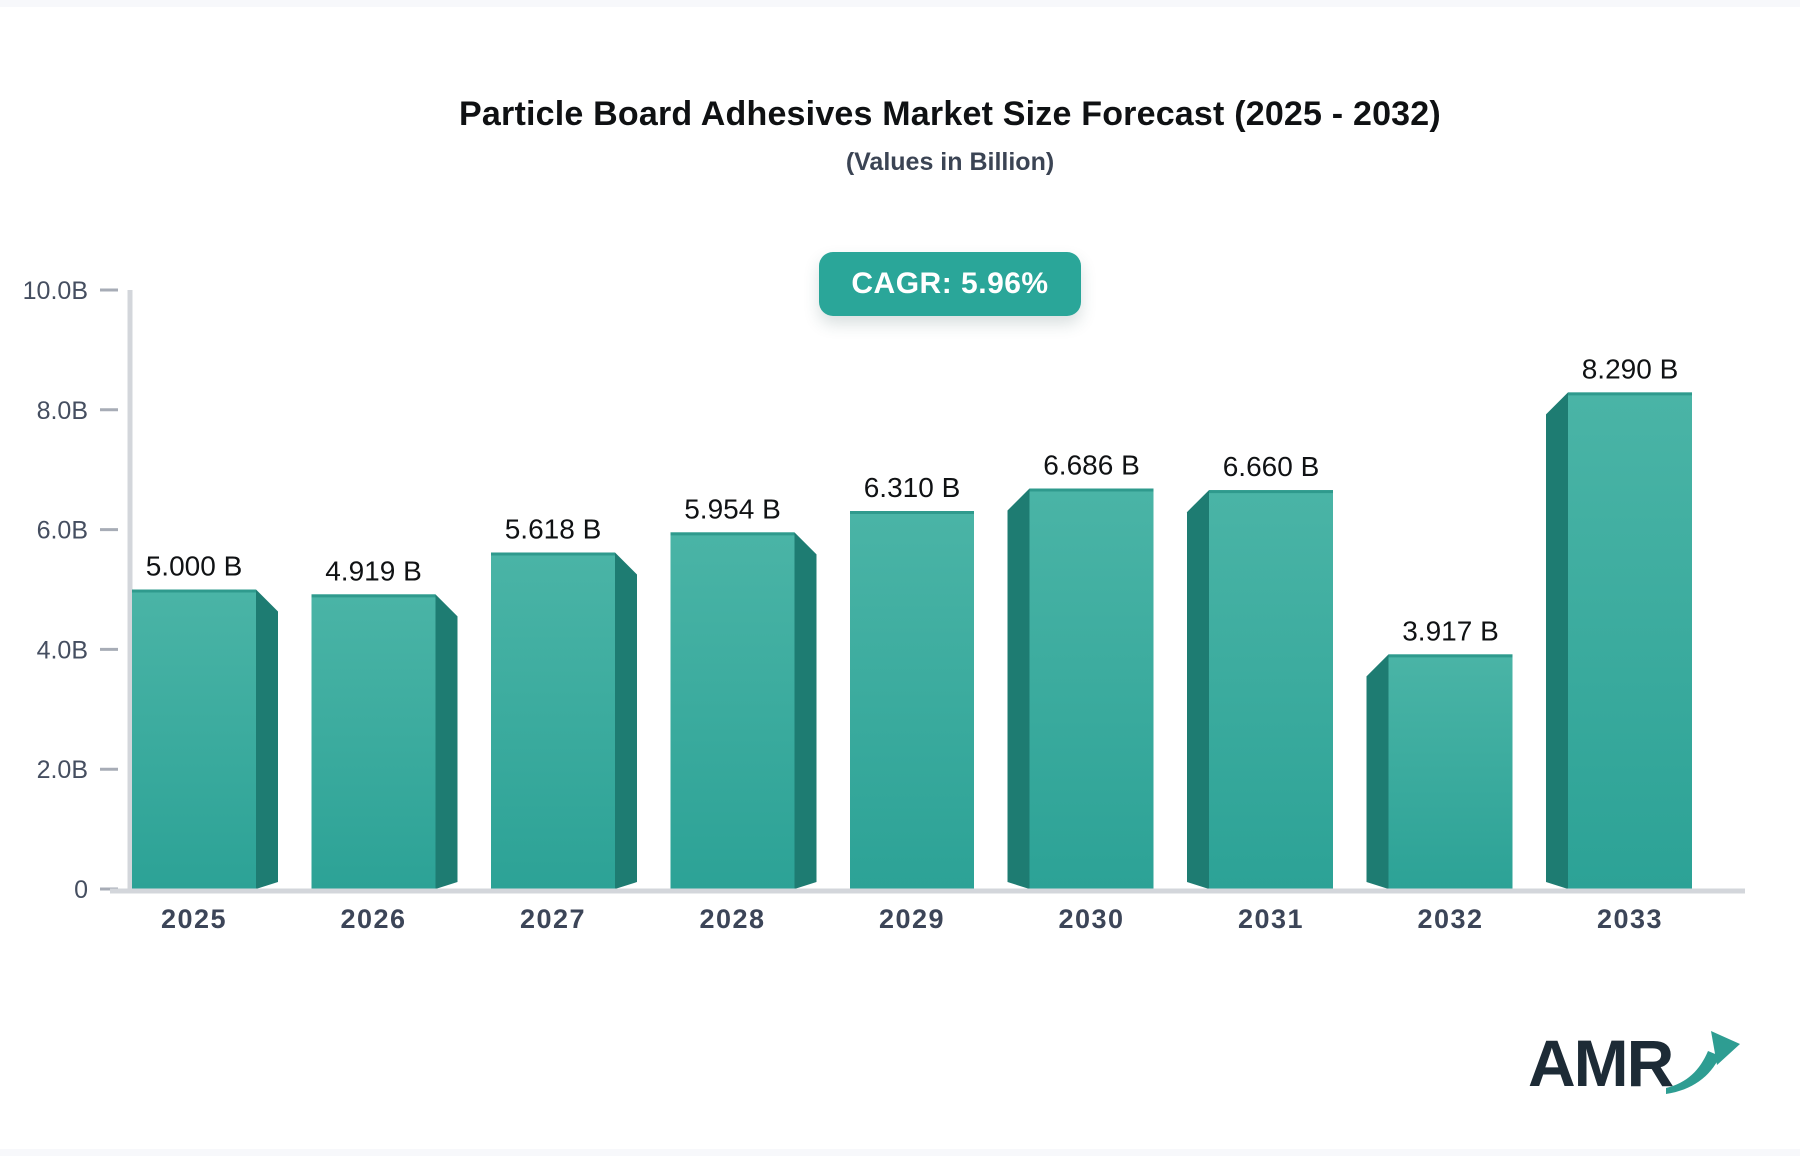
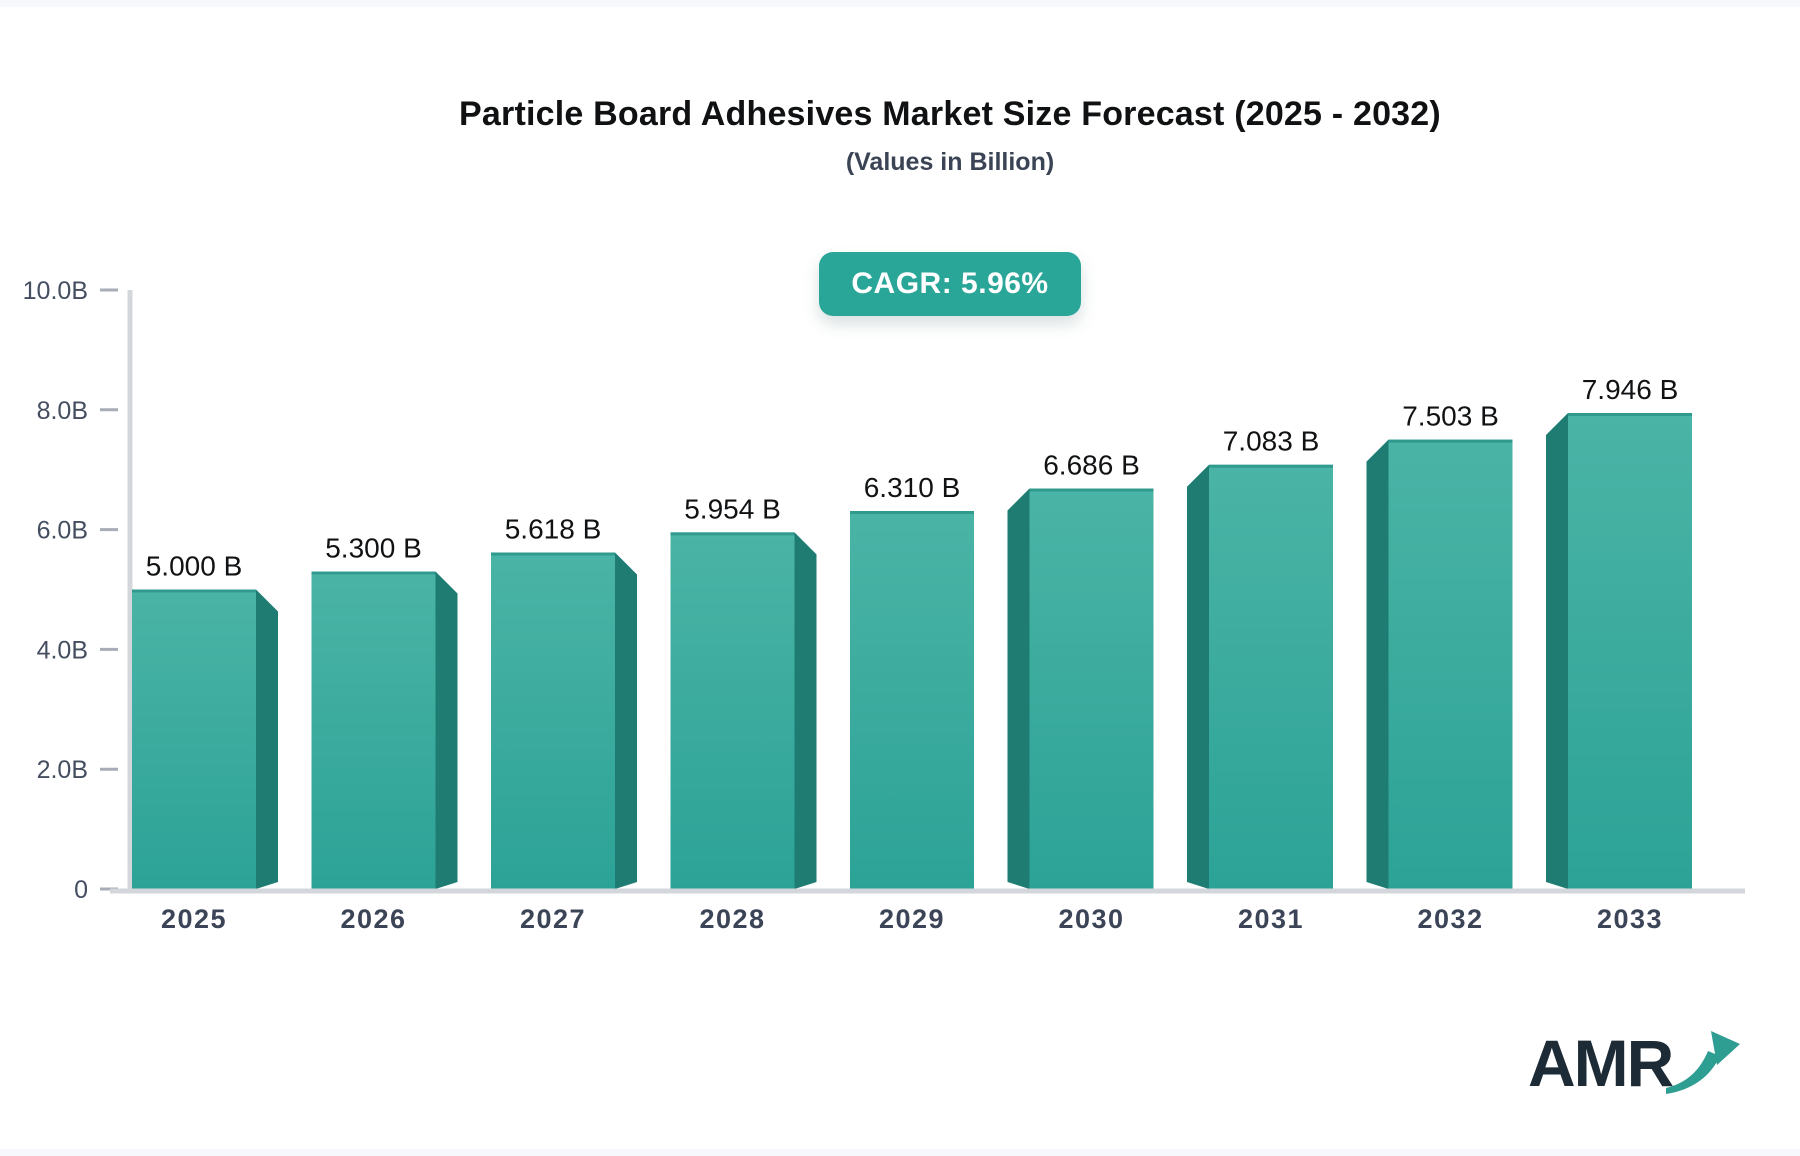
2026: 4.919 -> 5.300
2031: 6.660 -> 7.083
2032: 3.917 -> 7.503
2033: 8.290 -> 7.946
